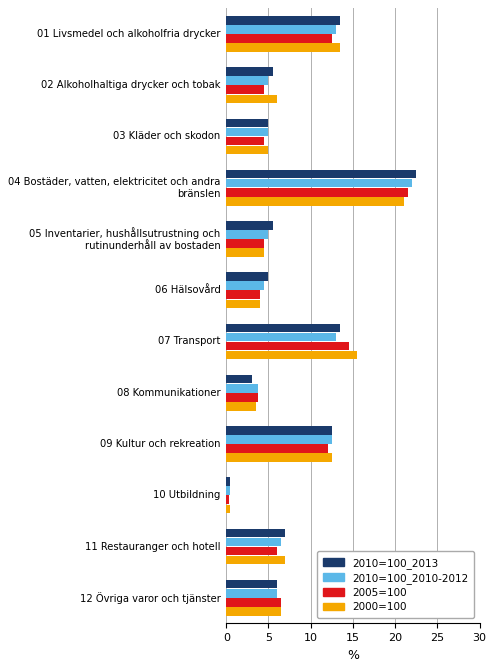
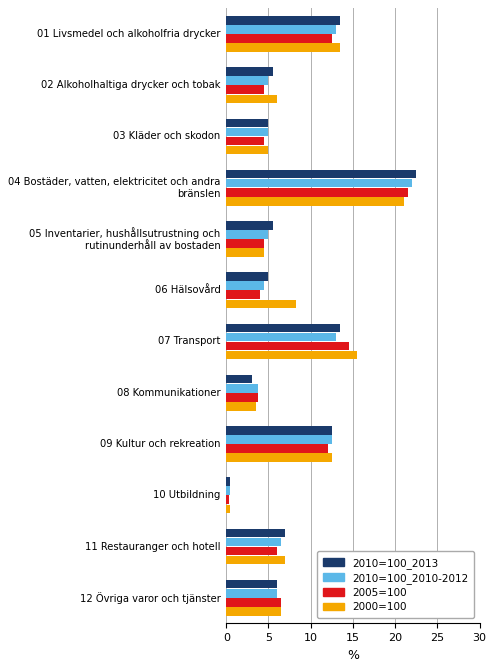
2000=100/06 Hälsovård: 4.0 -> 8.2
